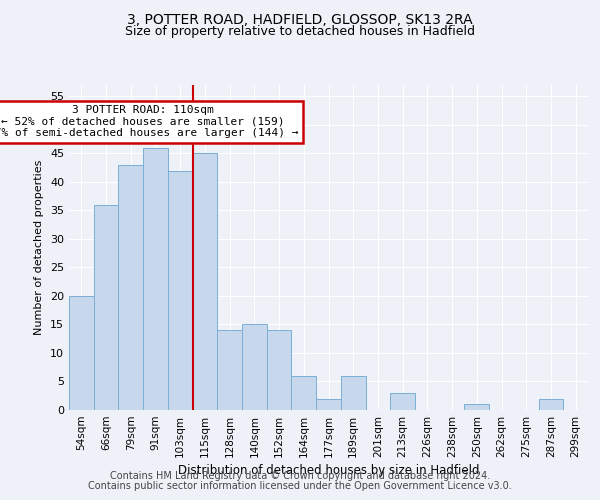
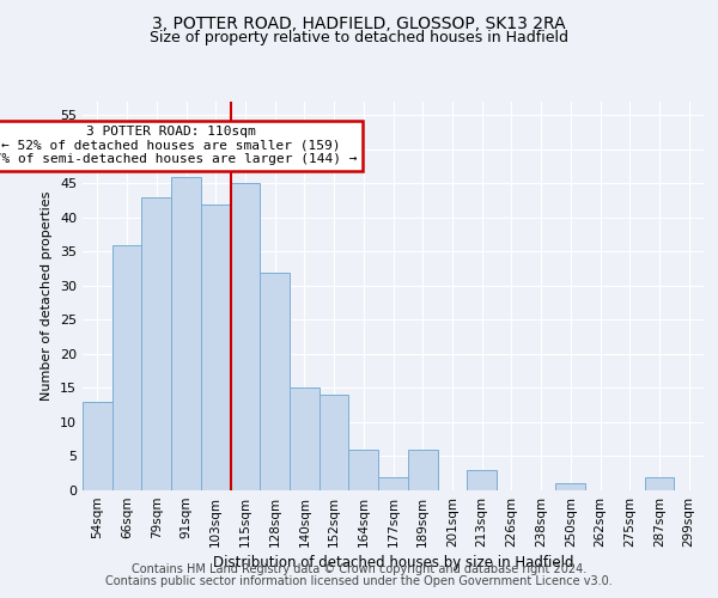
54sqm: 20 -> 13
128sqm: 14 -> 32
